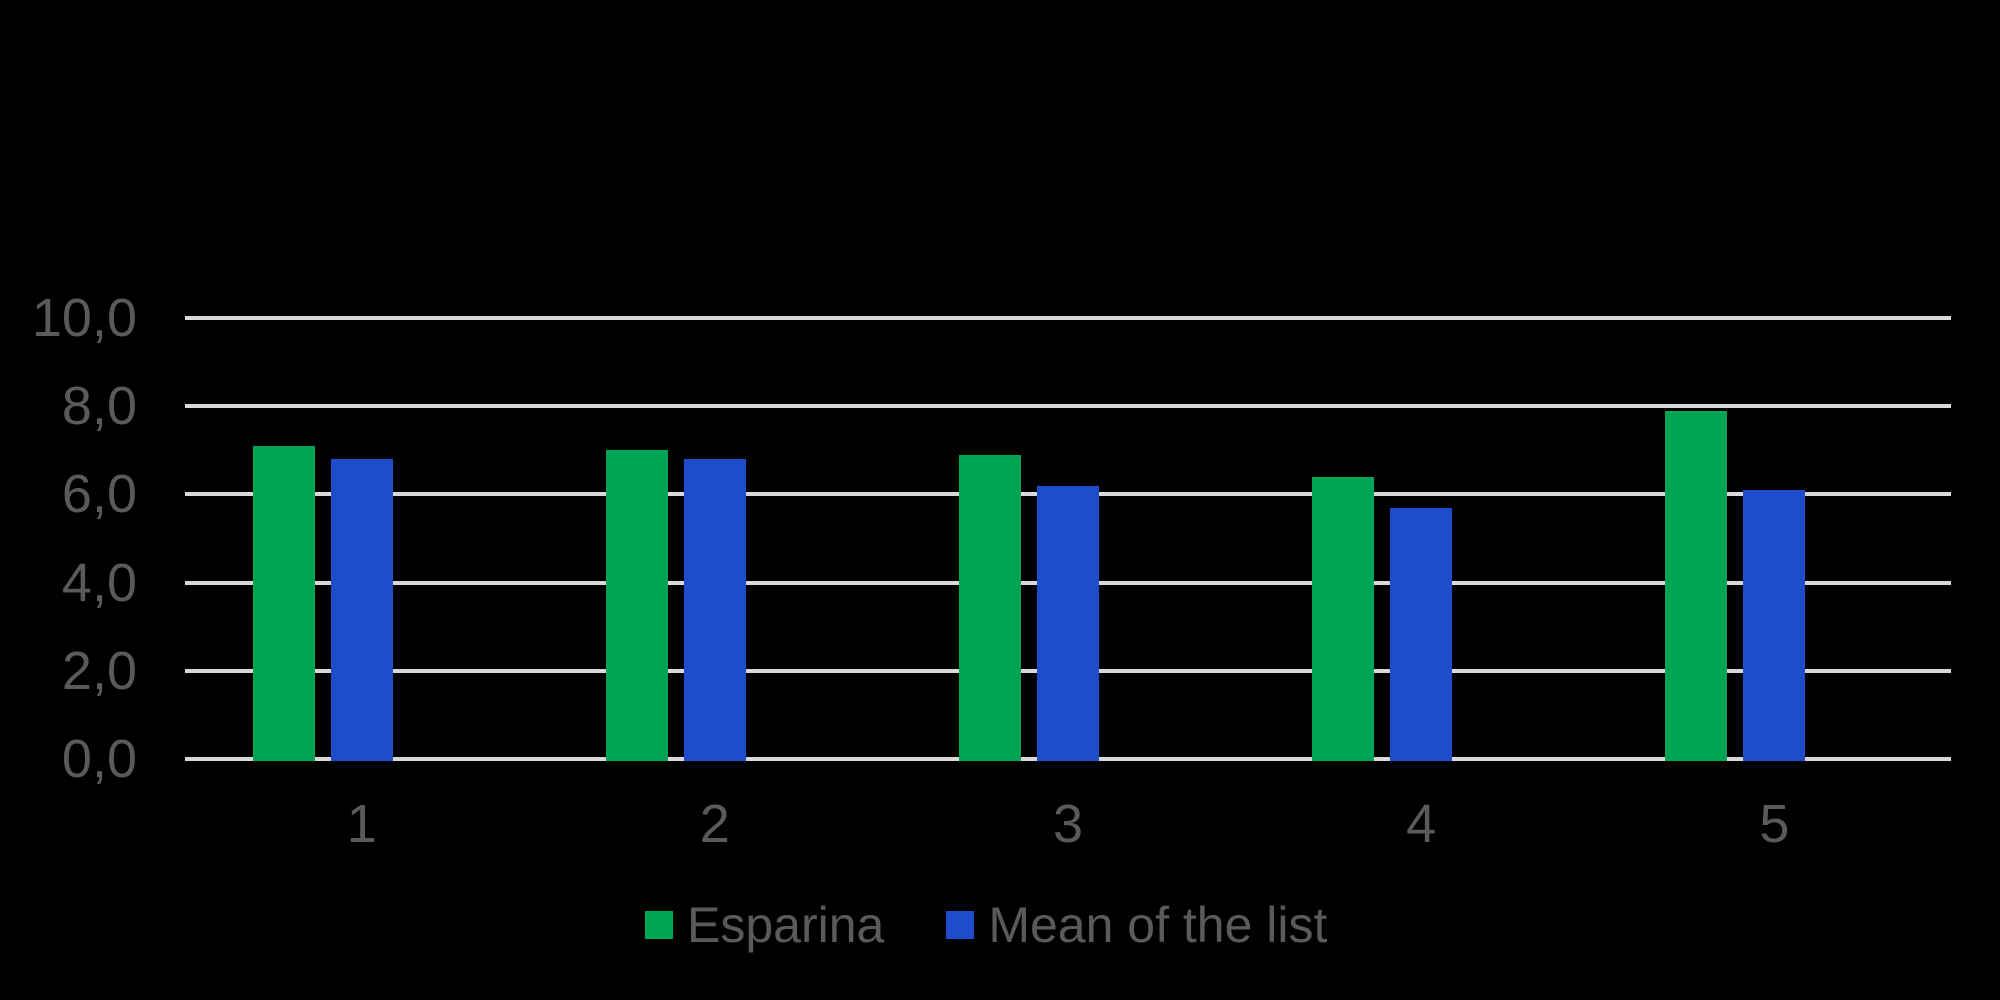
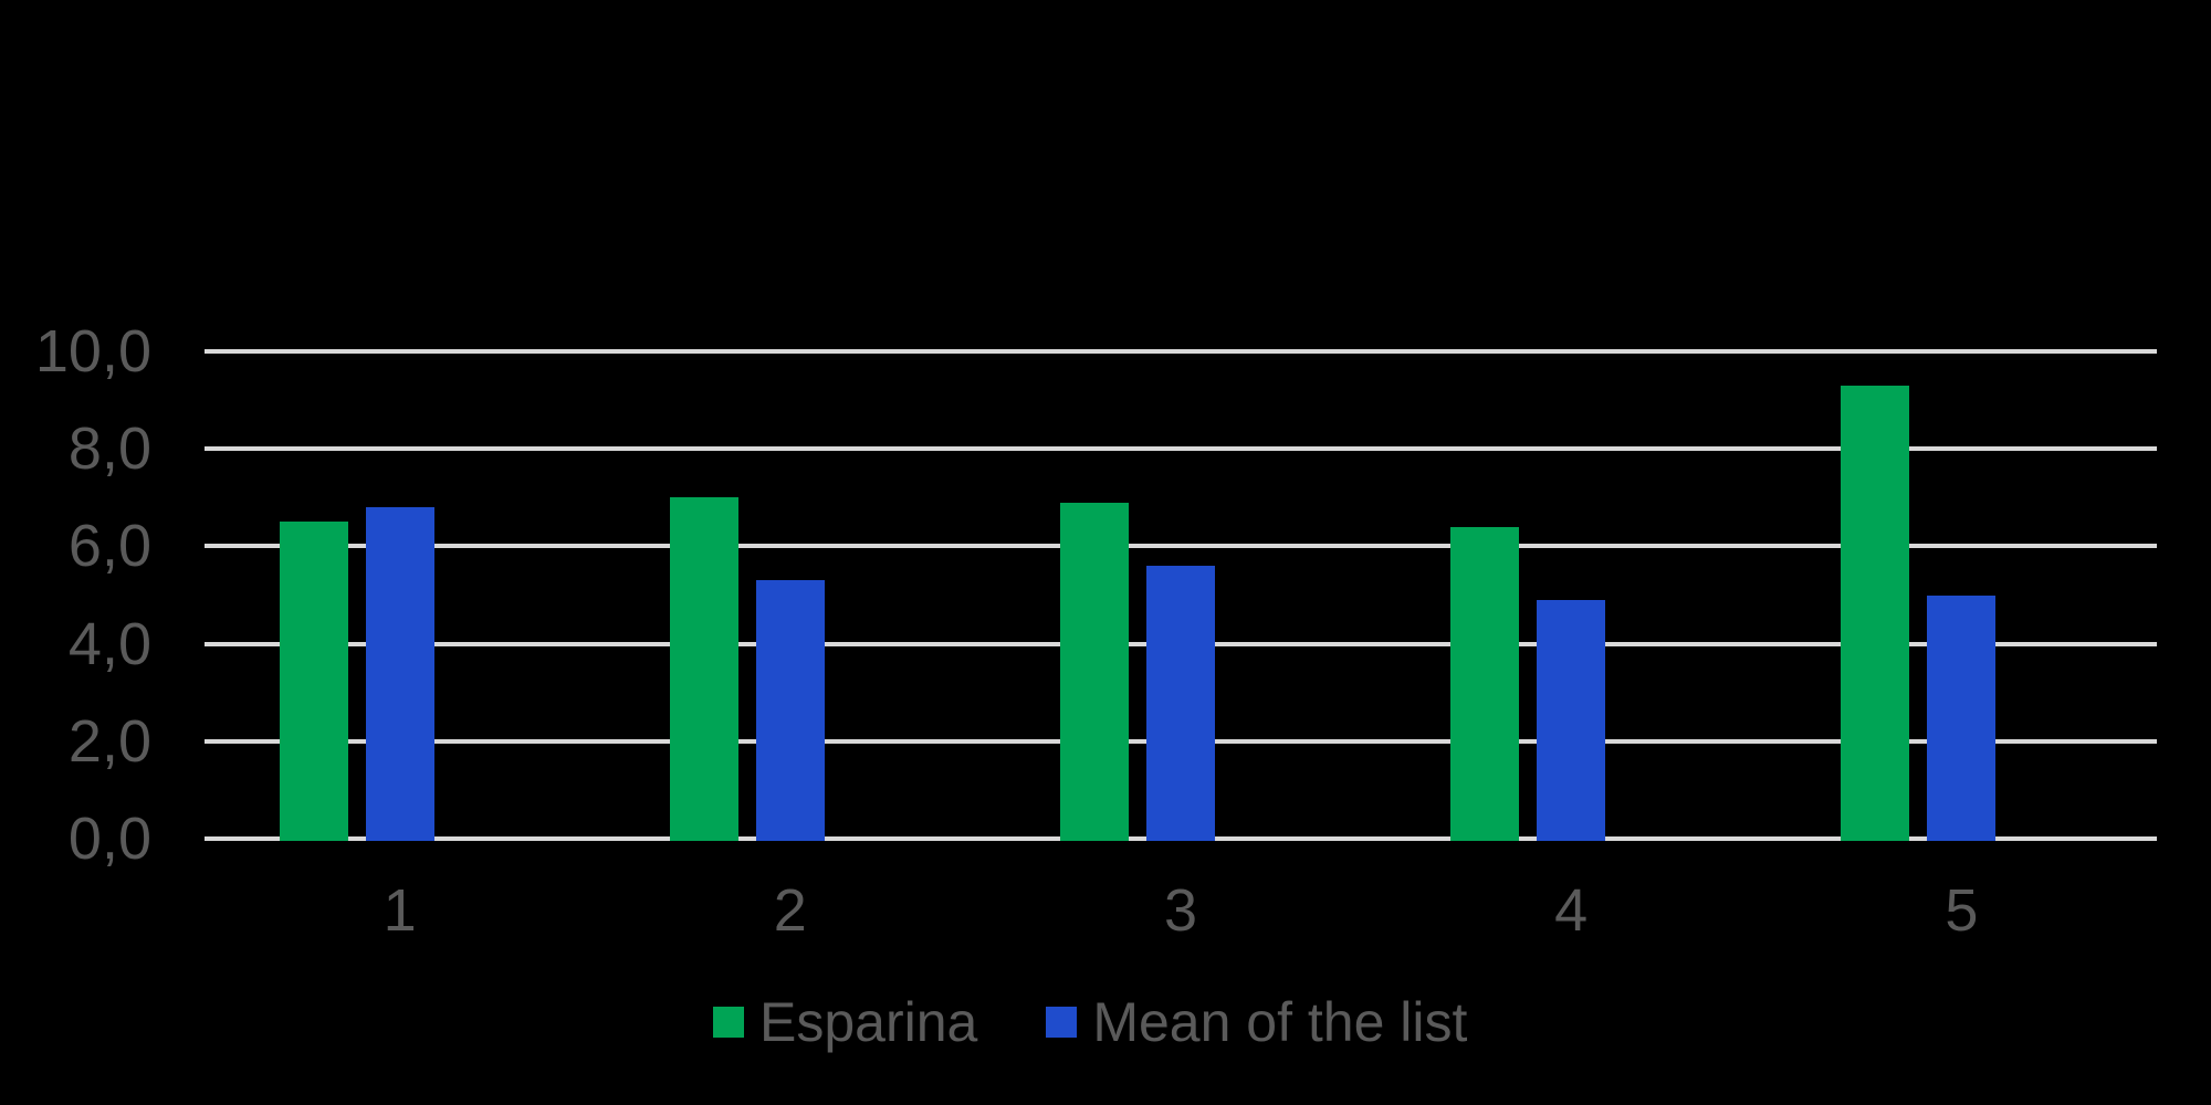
Esparina/1: 7,1 -> 6,5
Mean of the list/2: 6,8 -> 5,3
Mean of the list/3: 6,2 -> 5,6
Mean of the list/4: 5,7 -> 4,9
Esparina/5: 7,9 -> 9,3
Mean of the list/5: 6,1 -> 5,0
